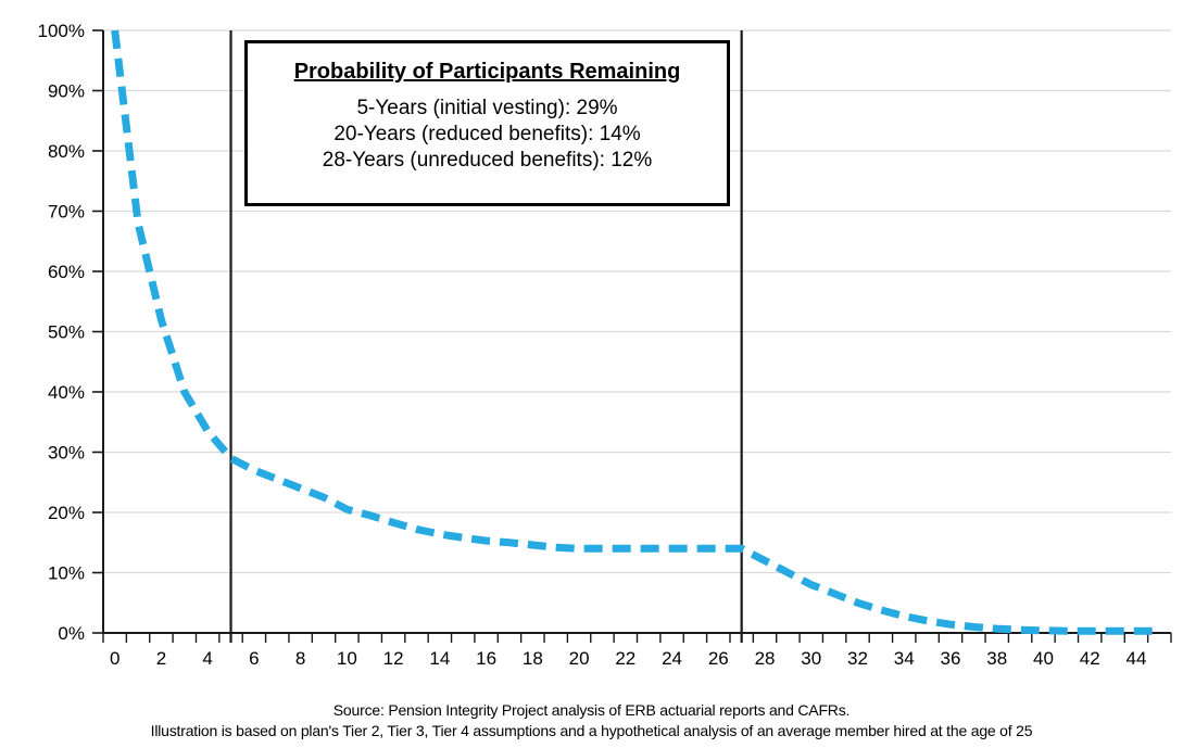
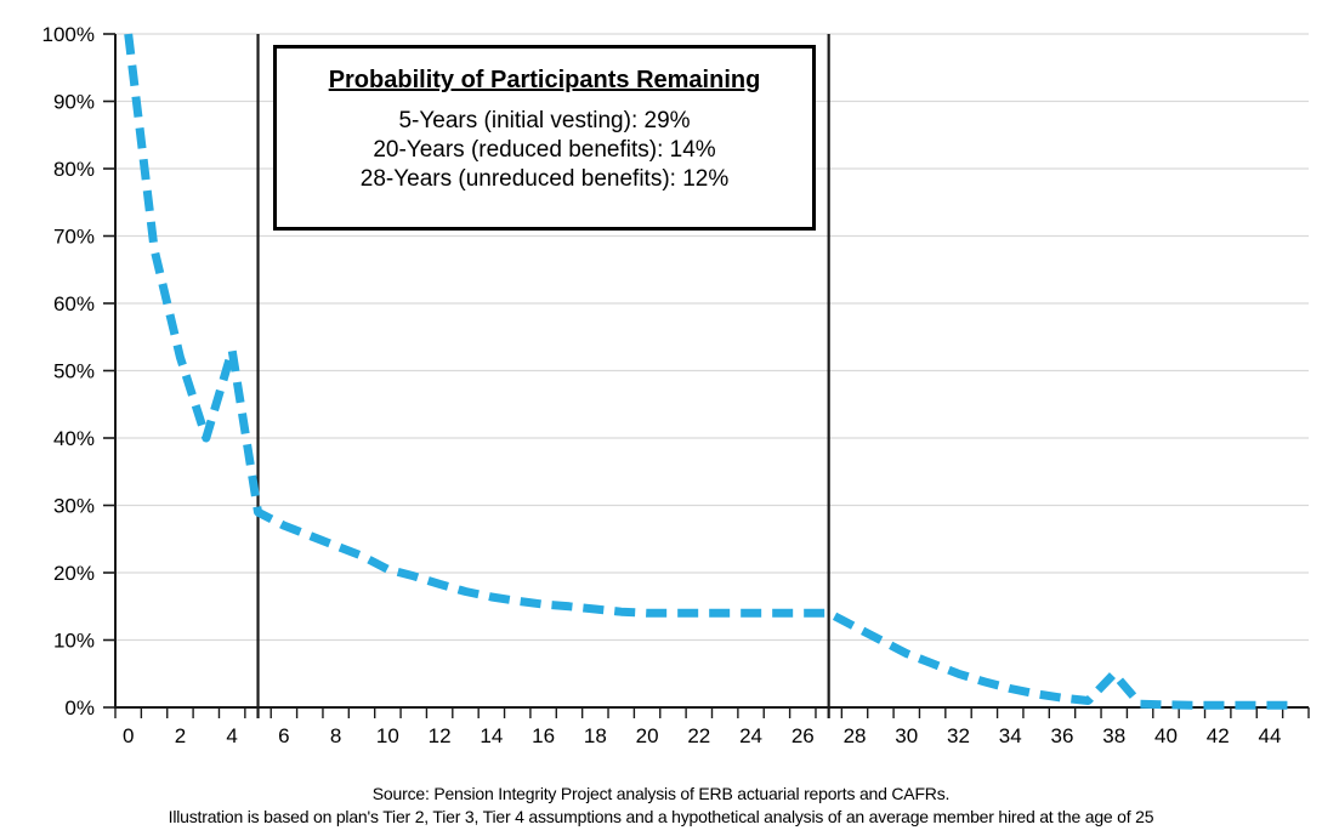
4: 34% -> 53%
38: 1% -> 5%
